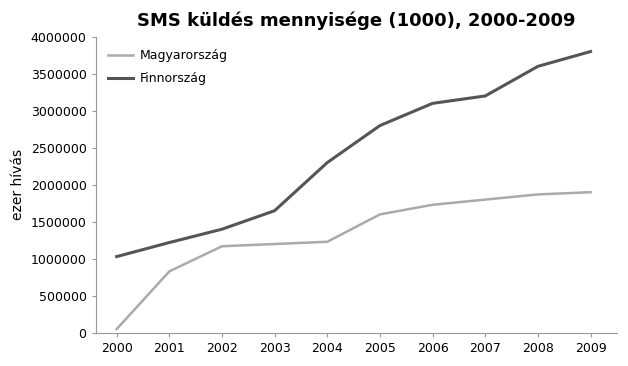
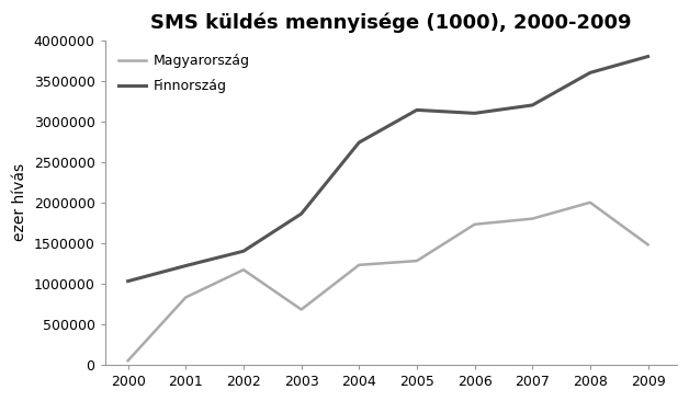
Magyarország/2003: 1200000 -> 680000
Finnország/2003: 1650000 -> 1860000
Finnország/2004: 2300000 -> 2740000
Magyarország/2005: 1600000 -> 1280000
Finnország/2005: 2800000 -> 3140000
Magyarország/2008: 1870000 -> 2000000
Magyarország/2009: 1900000 -> 1480000
